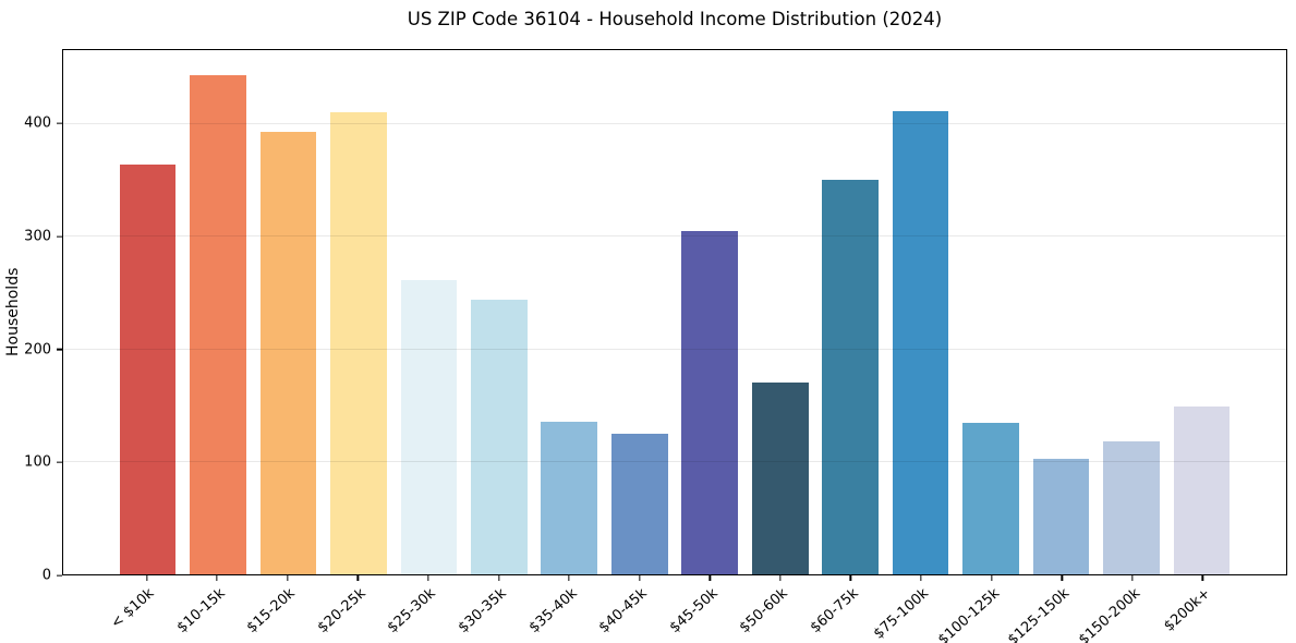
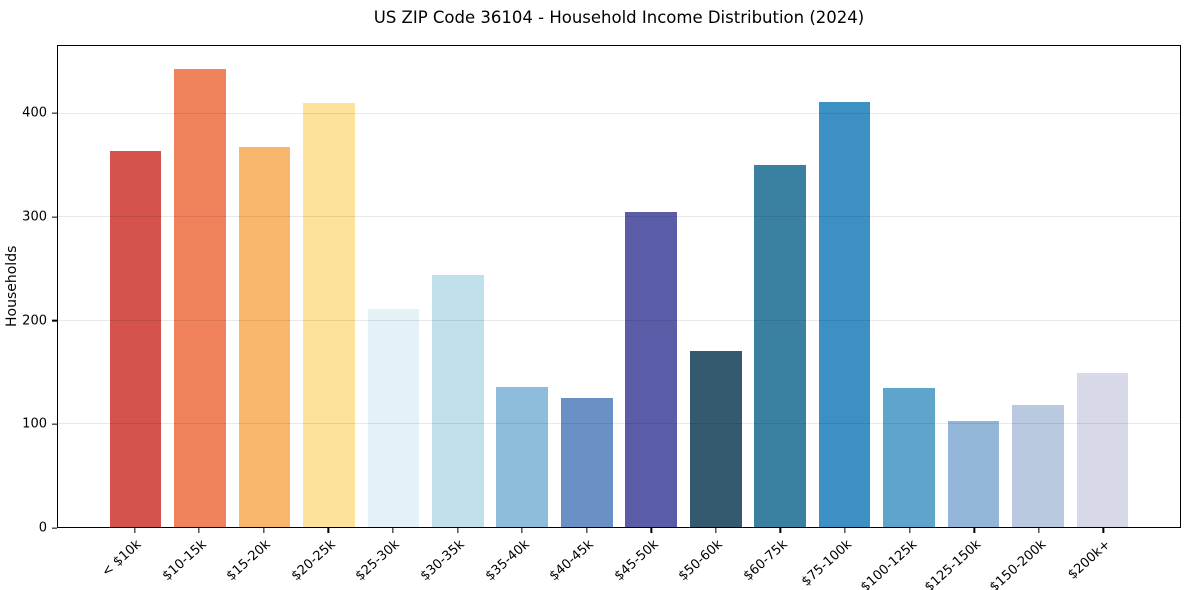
$15-20k: 393 -> 368
$25-30k: 262 -> 211
